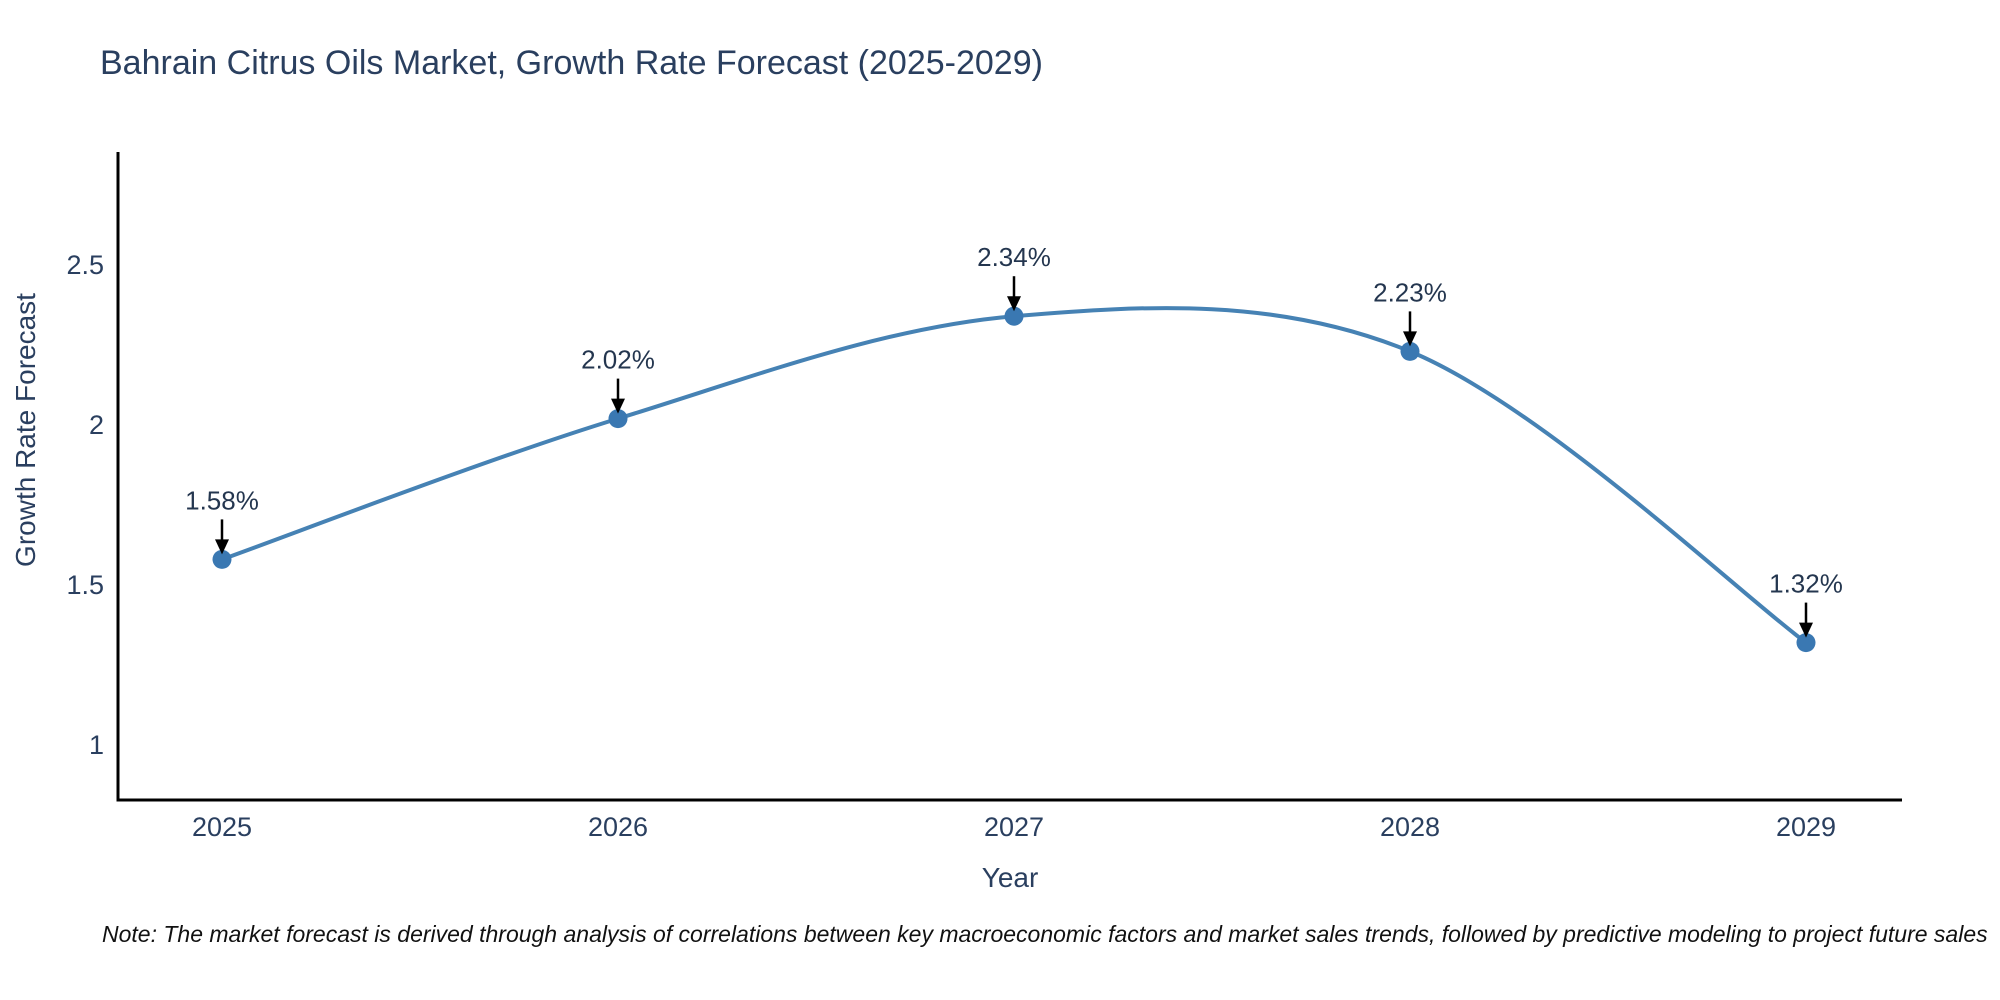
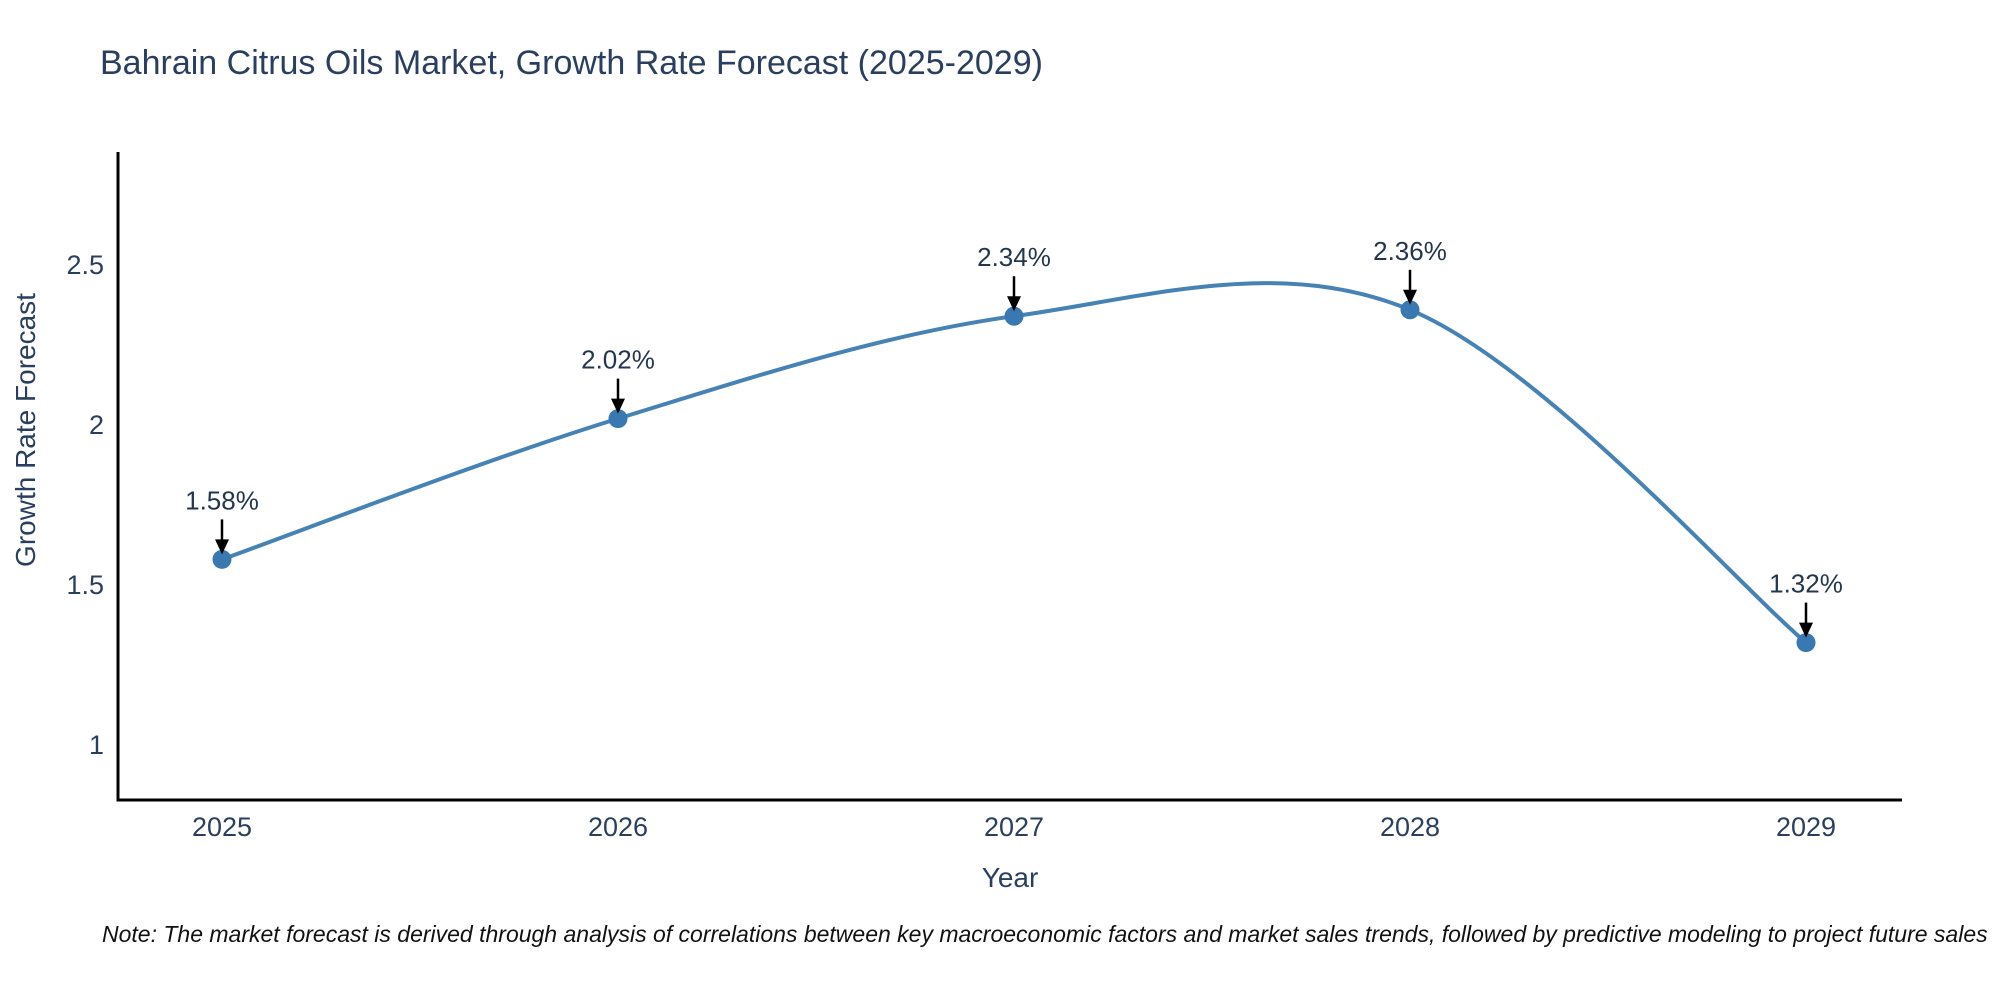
2028: 2.23% -> 2.36%
